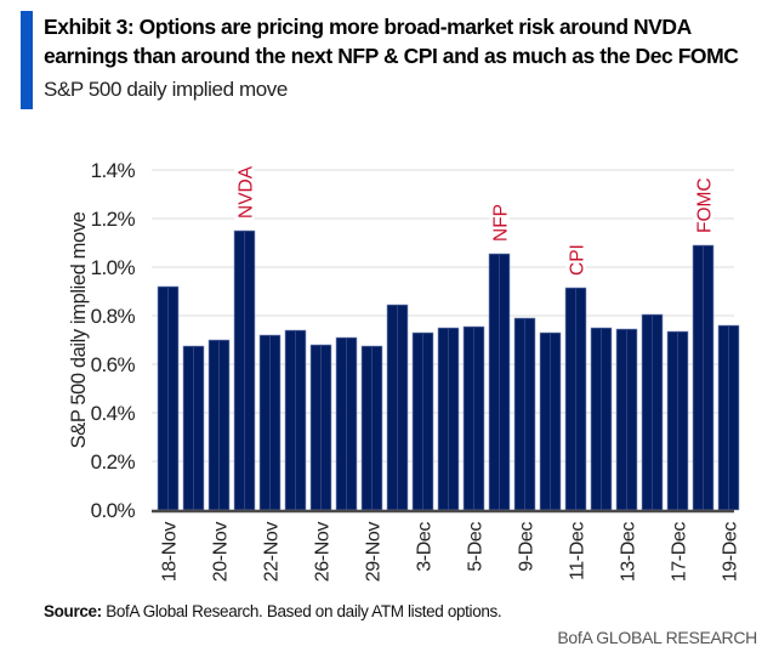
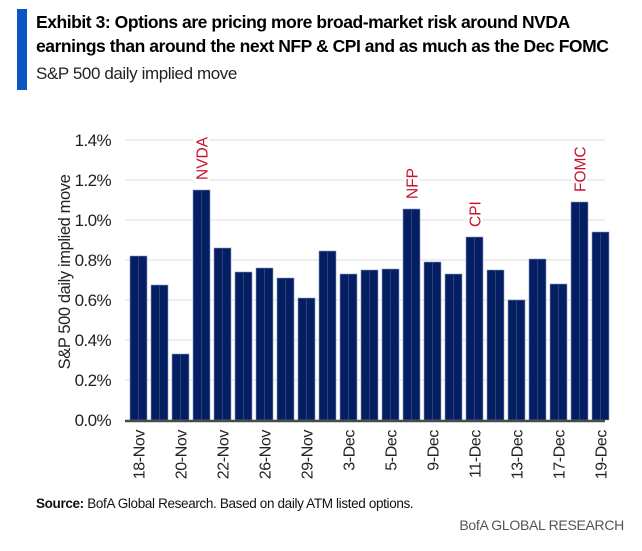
18-Nov: 0.92% -> 0.82%
20-Nov: 0.70% -> 0.33%
22-Nov: 0.72% -> 0.86%
26-Nov: 0.68% -> 0.76%
29-Nov: 0.68% -> 0.61%
13-Dec: 0.74% -> 0.60%
17-Dec: 0.73% -> 0.68%
19-Dec: 0.76% -> 0.94%
